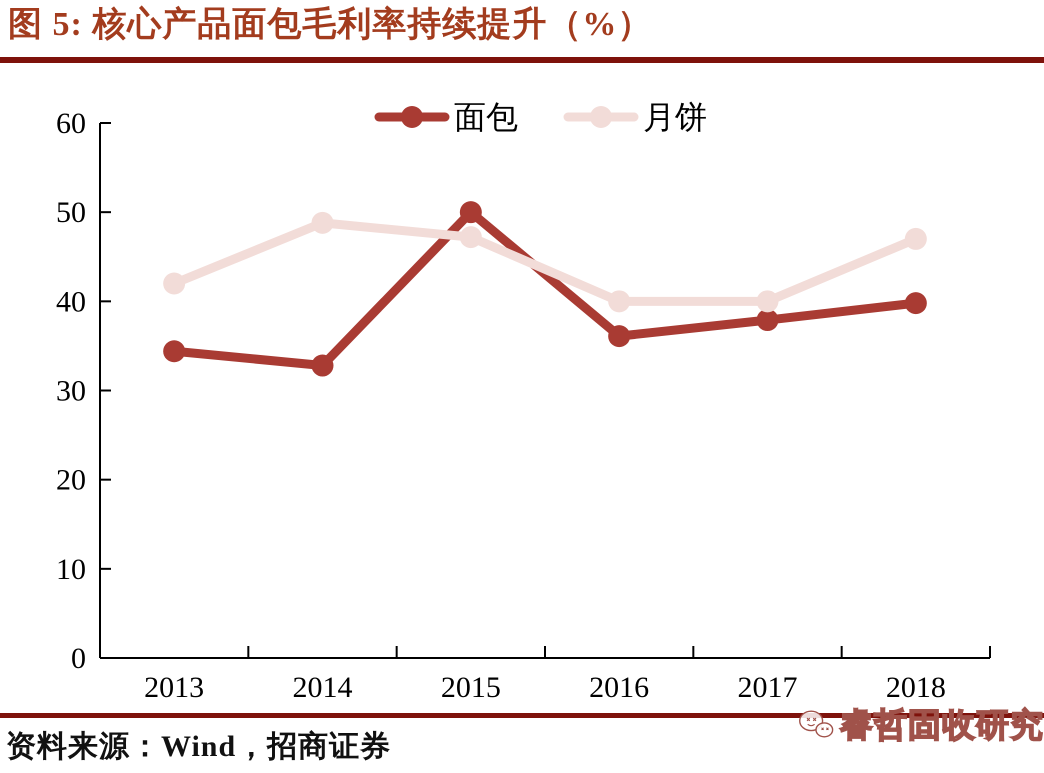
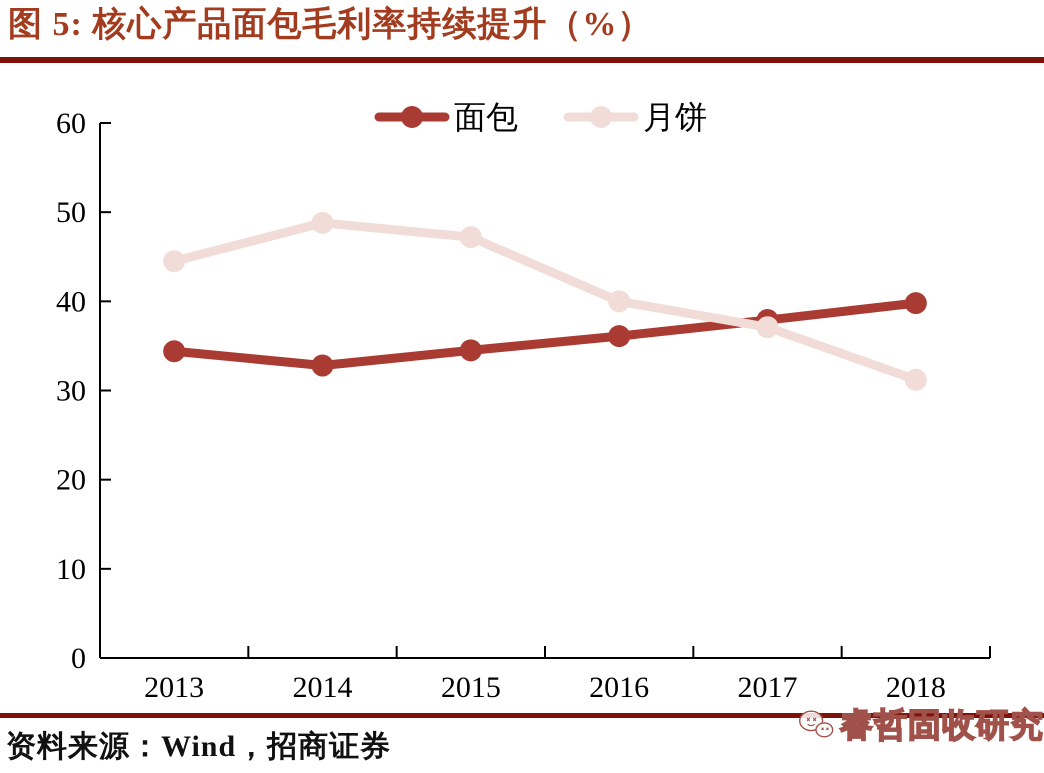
月饼/2013: 42 -> 44
面包/2015: 50 -> 34
月饼/2017: 40 -> 37
月饼/2018: 47 -> 31
